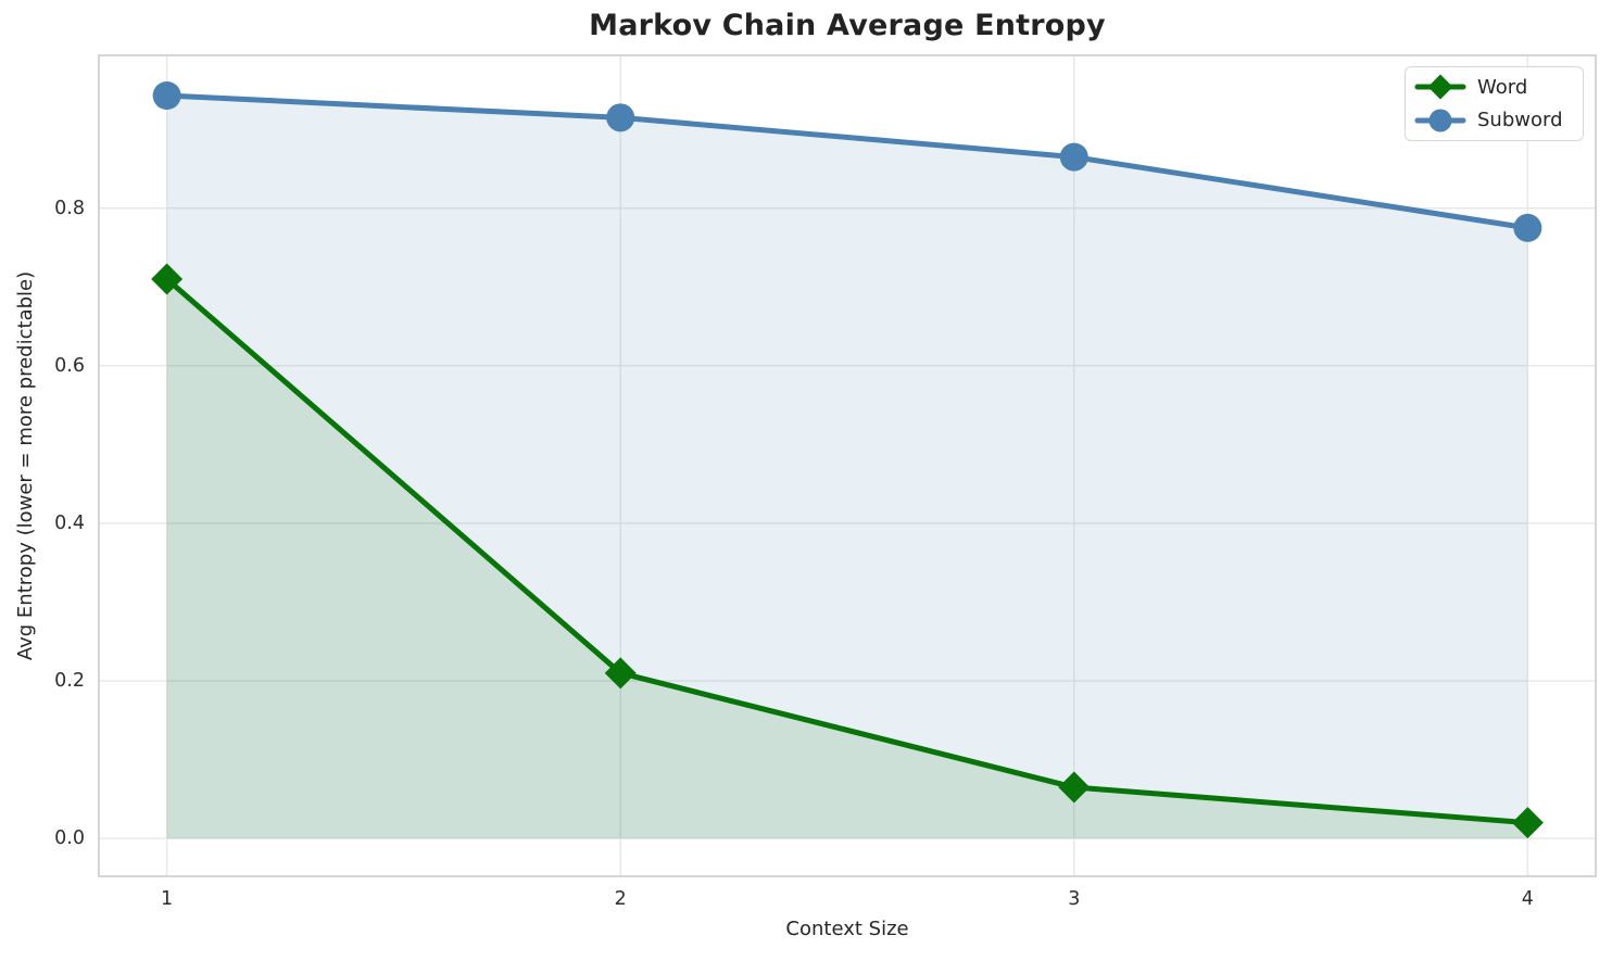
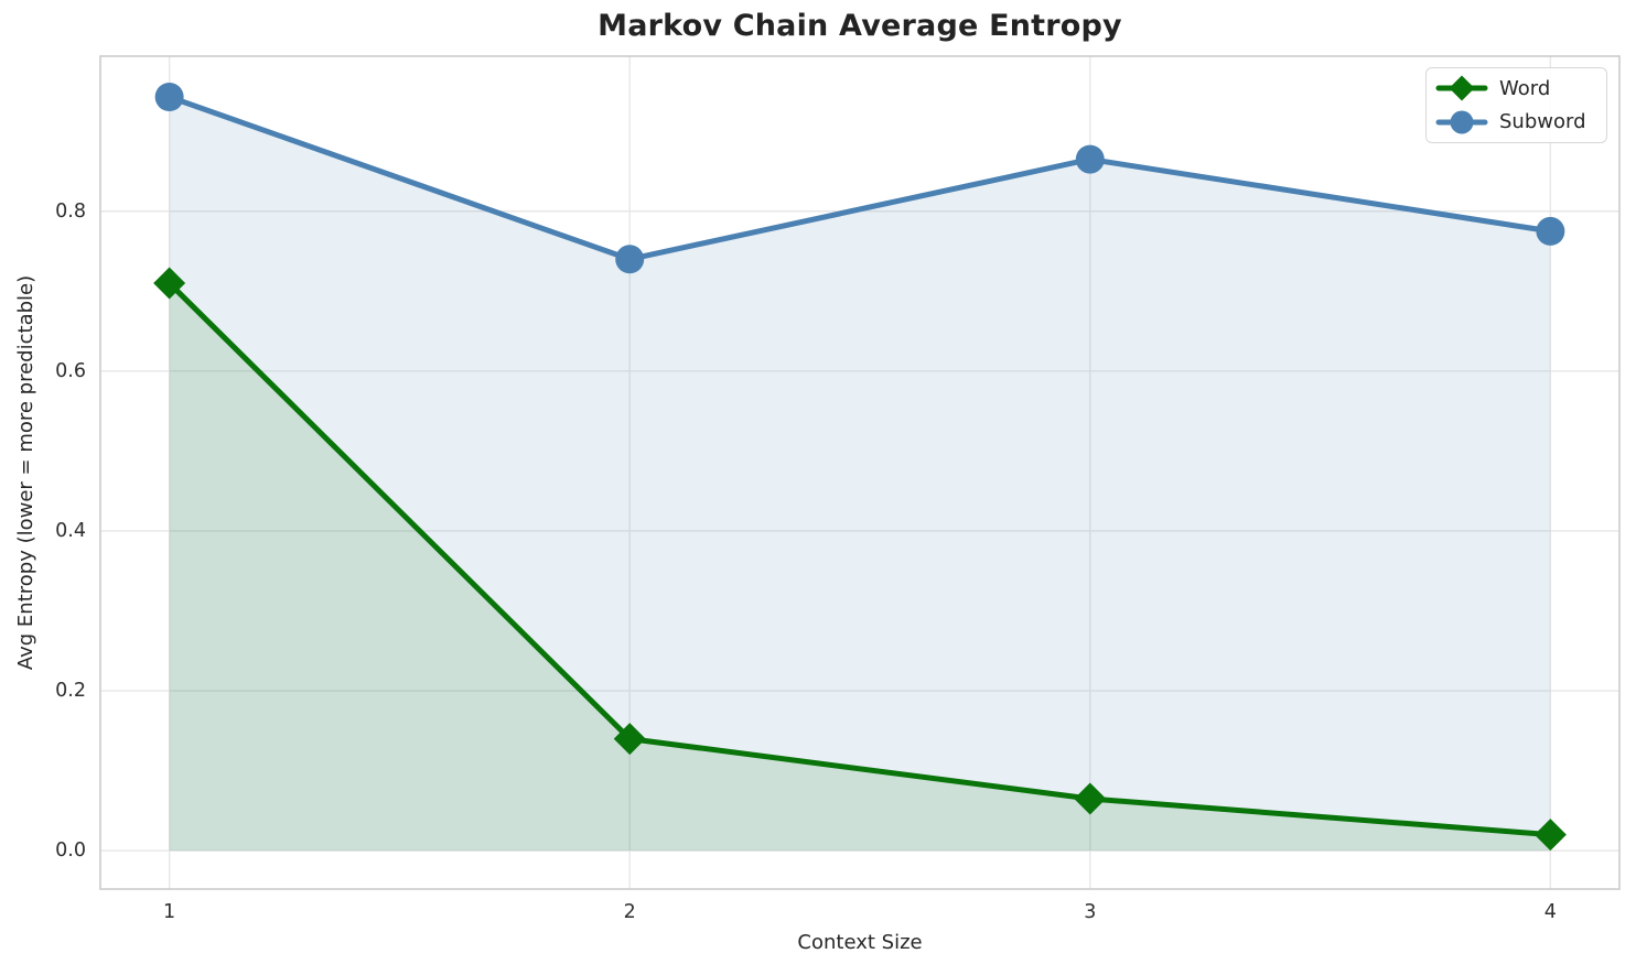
Word/2: 0.21 -> 0.14
Subword/2: 0.92 -> 0.74
